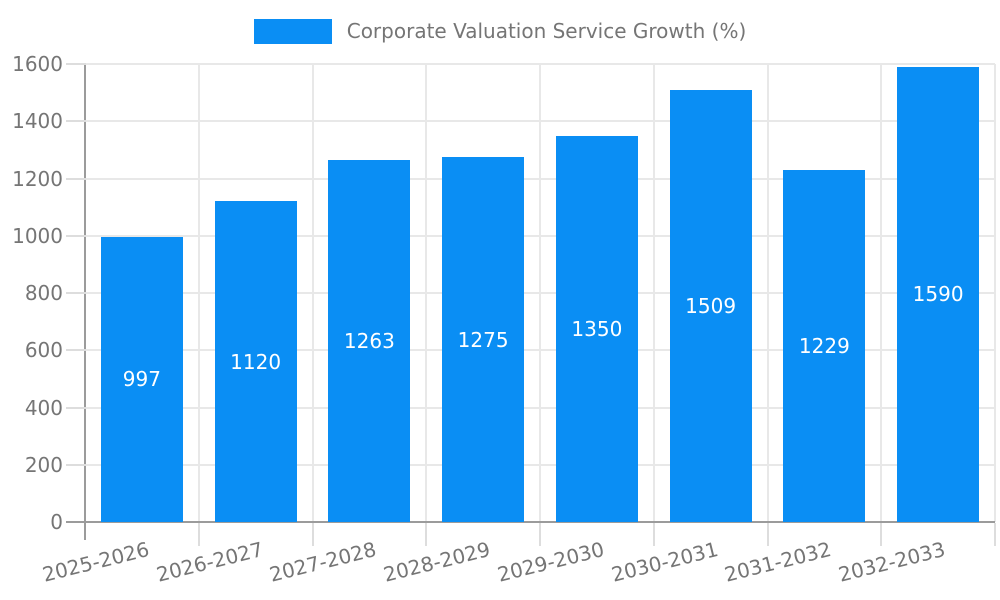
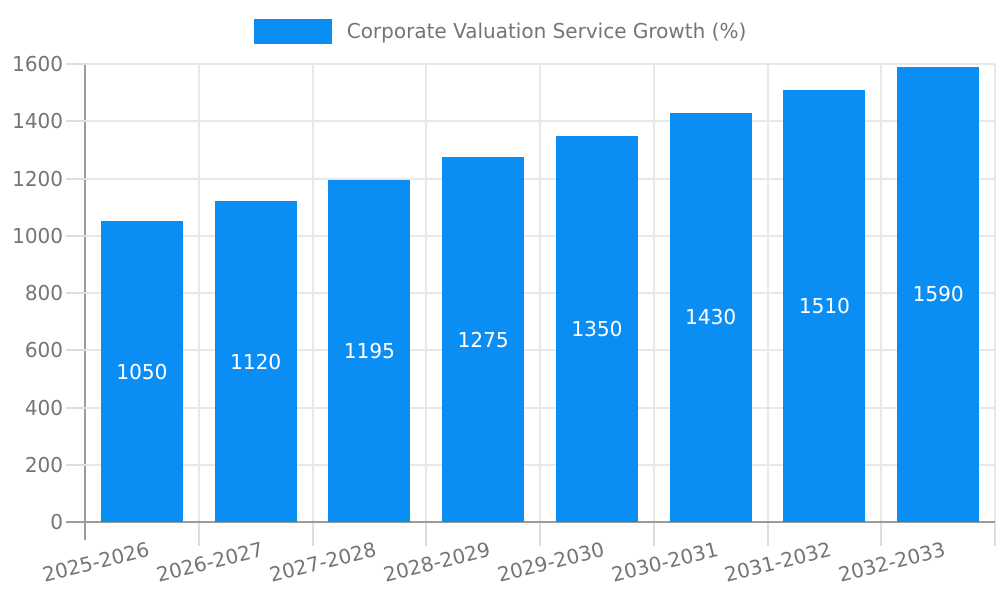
2025-2026: 997 -> 1050
2027-2028: 1263 -> 1195
2030-2031: 1509 -> 1430
2031-2032: 1229 -> 1510
